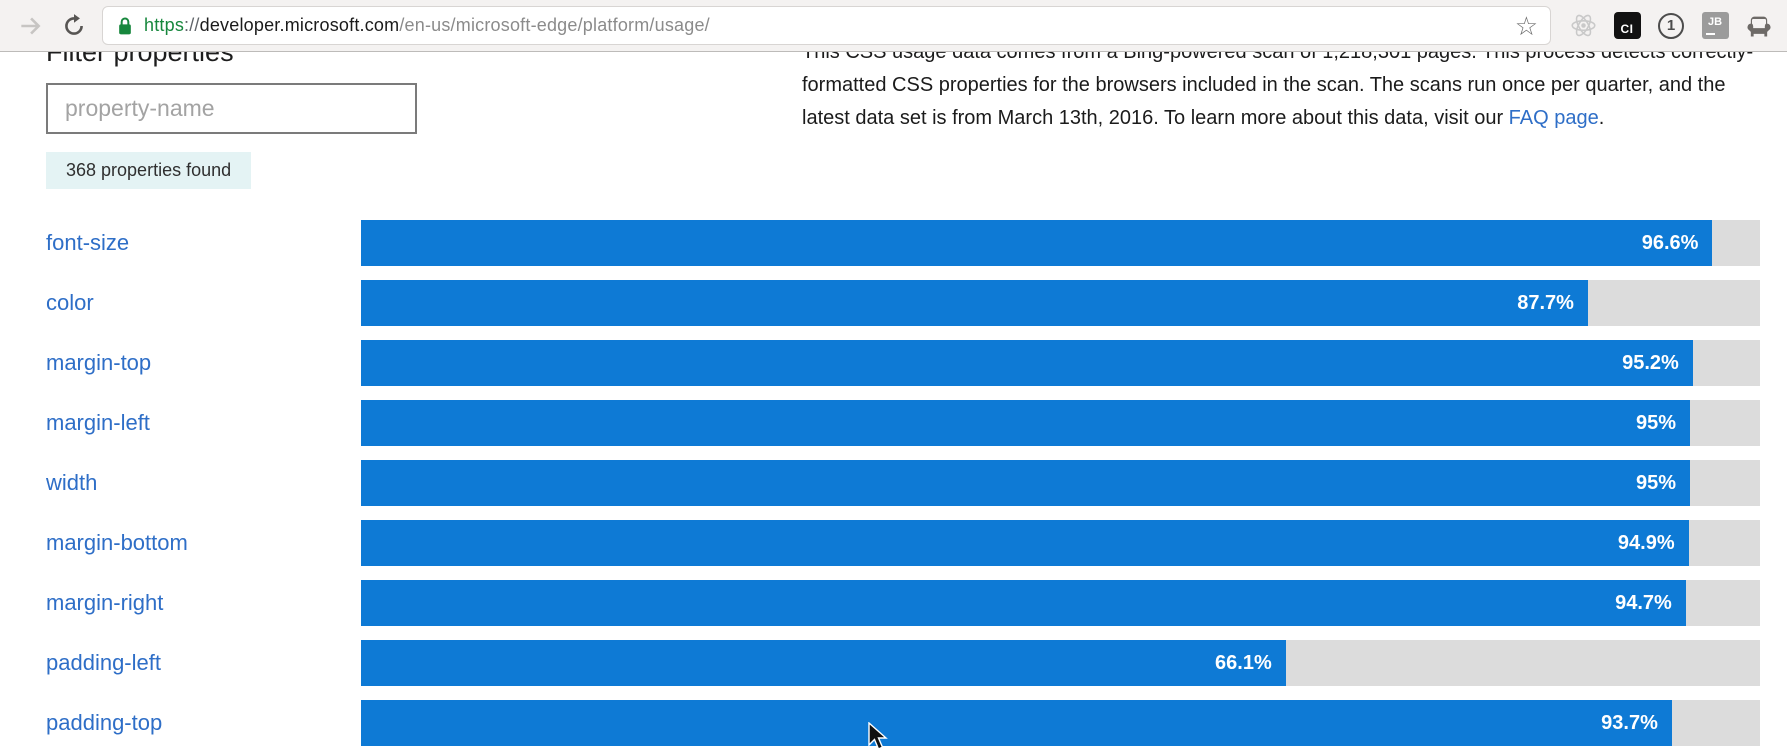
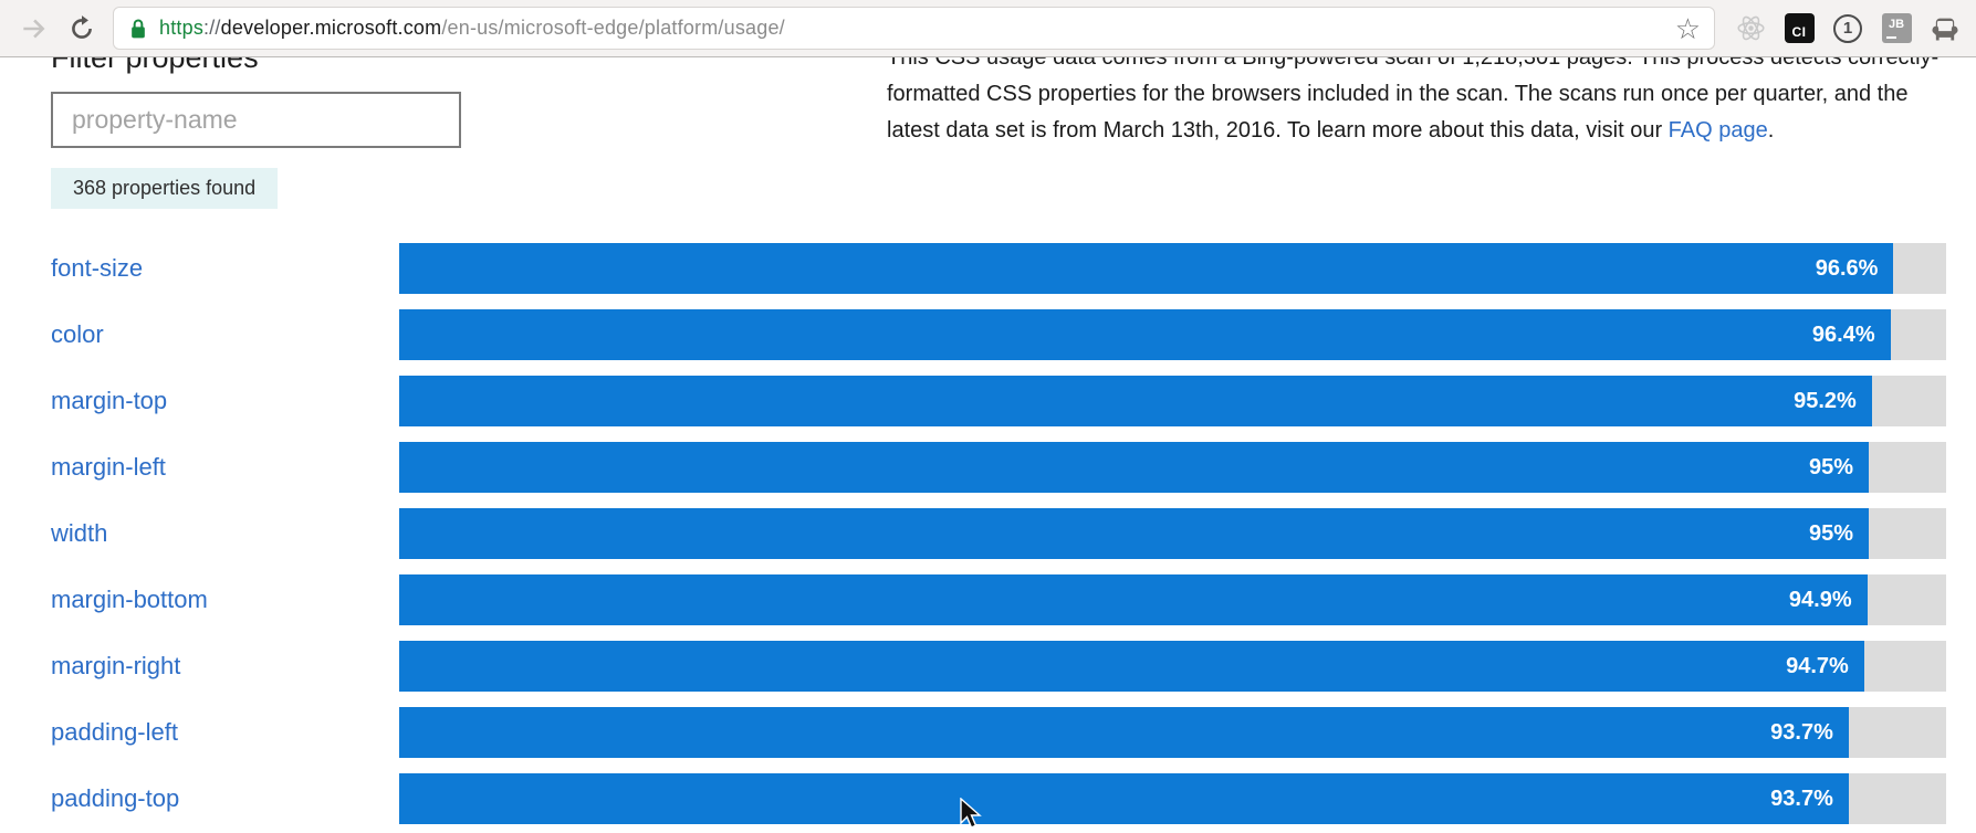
color: 87.7% -> 96.4%
padding-left: 66.1% -> 93.7%
